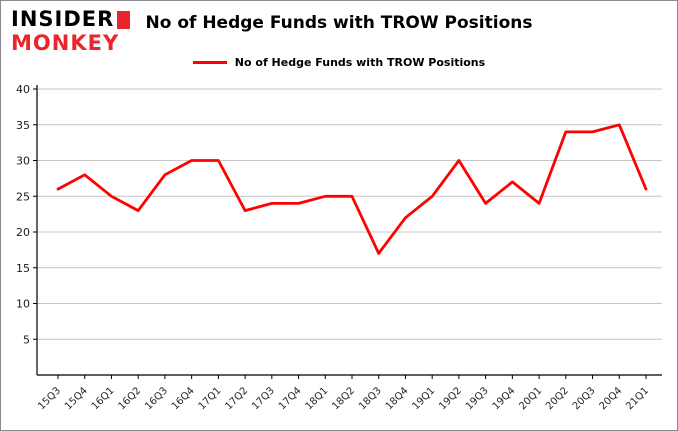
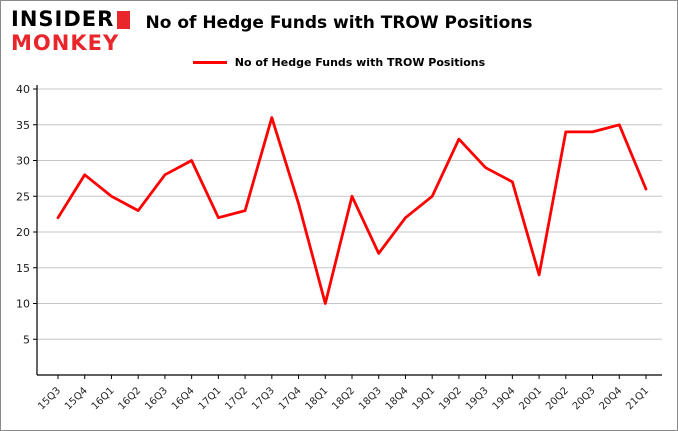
15Q3: 26 -> 22
17Q1: 30 -> 22
17Q3: 24 -> 36
18Q1: 25 -> 10
19Q2: 30 -> 33
19Q3: 24 -> 29
20Q1: 24 -> 14
